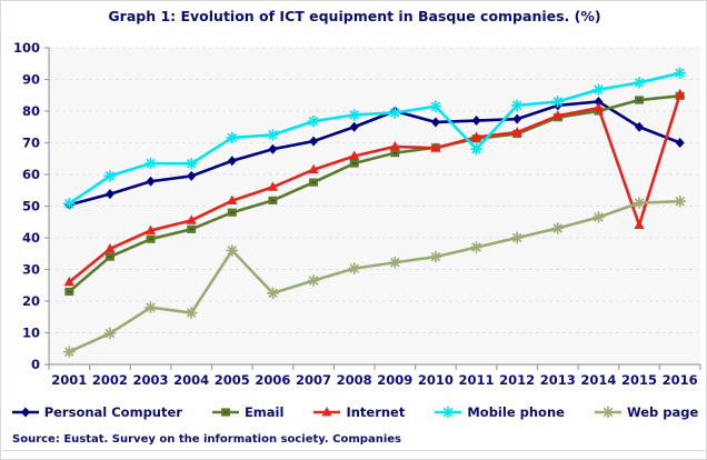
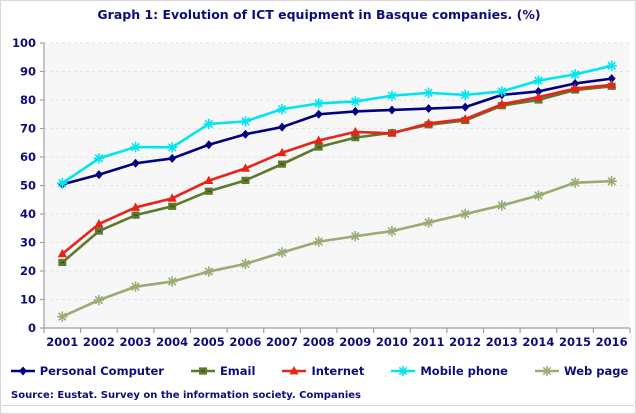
Web page/2003: 18 -> 14
Web page/2005: 36 -> 20
Personal Computer/2009: 80 -> 76
Mobile phone/2011: 68 -> 82
Personal Computer/2015: 75 -> 86
Internet/2015: 44 -> 84
Personal Computer/2016: 70 -> 88
